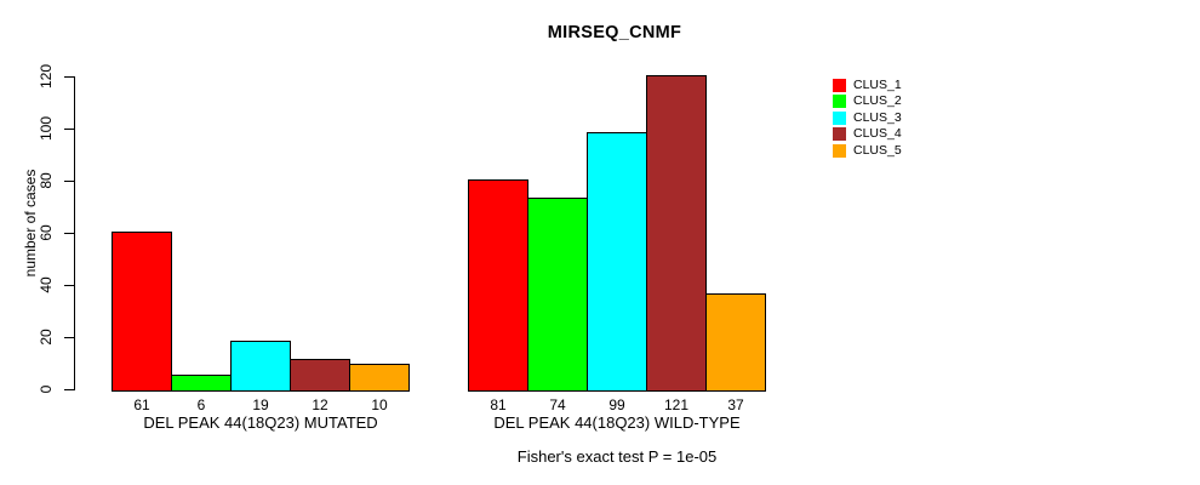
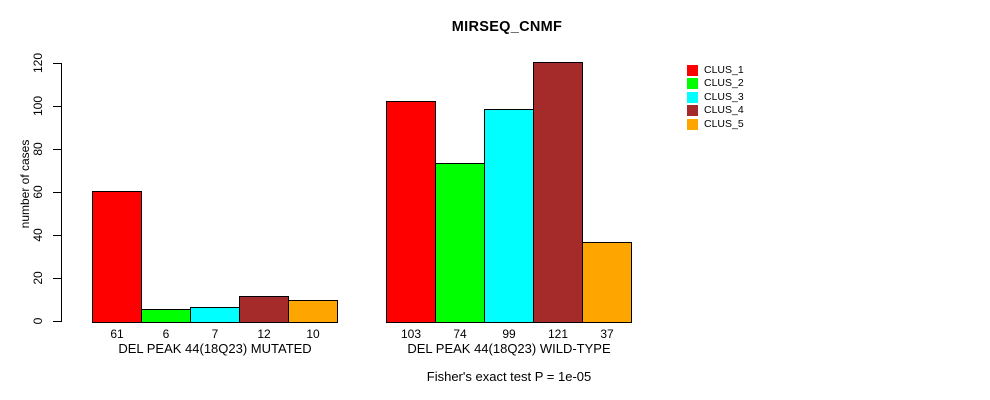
CLUS_3/DEL PEAK 44(18Q23) MUTATED: 19 -> 7
CLUS_1/DEL PEAK 44(18Q23) WILD-TYPE: 81 -> 103
